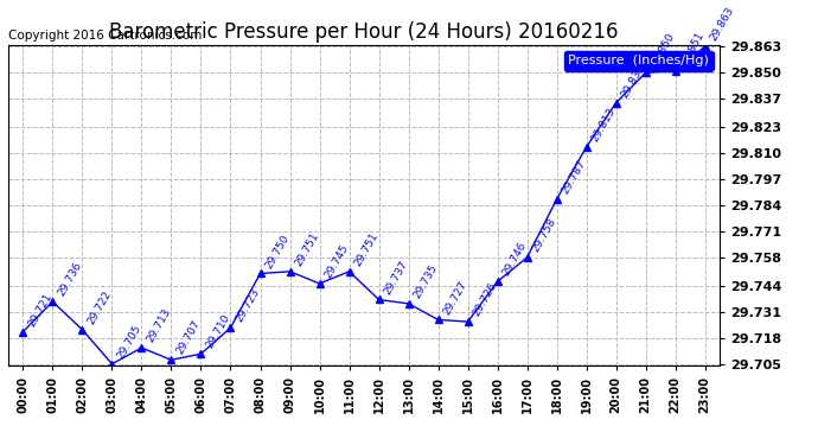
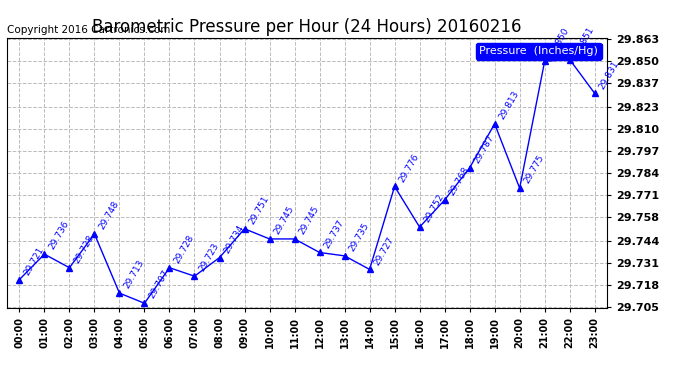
02:00: 29.722 -> 29.728
03:00: 29.705 -> 29.748
06:00: 29.710 -> 29.728
08:00: 29.750 -> 29.734
11:00: 29.751 -> 29.745
15:00: 29.726 -> 29.776
16:00: 29.746 -> 29.752
17:00: 29.758 -> 29.768
20:00: 29.835 -> 29.775
23:00: 29.863 -> 29.831
